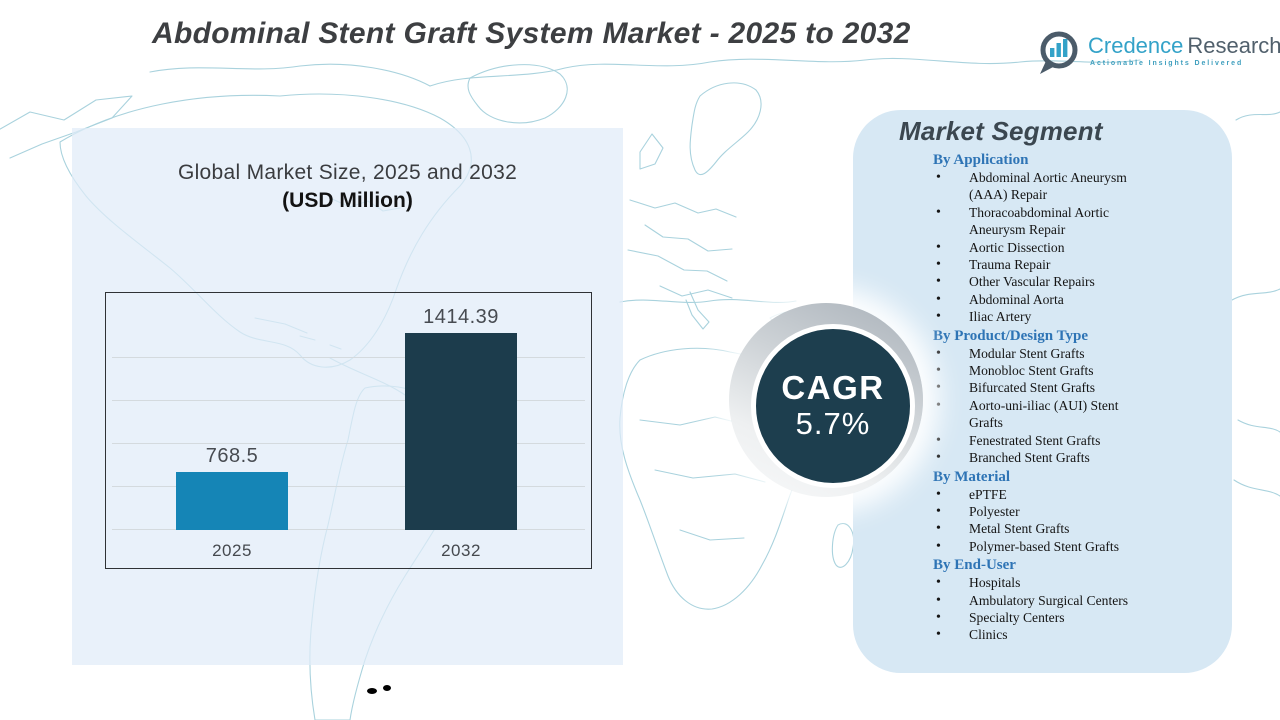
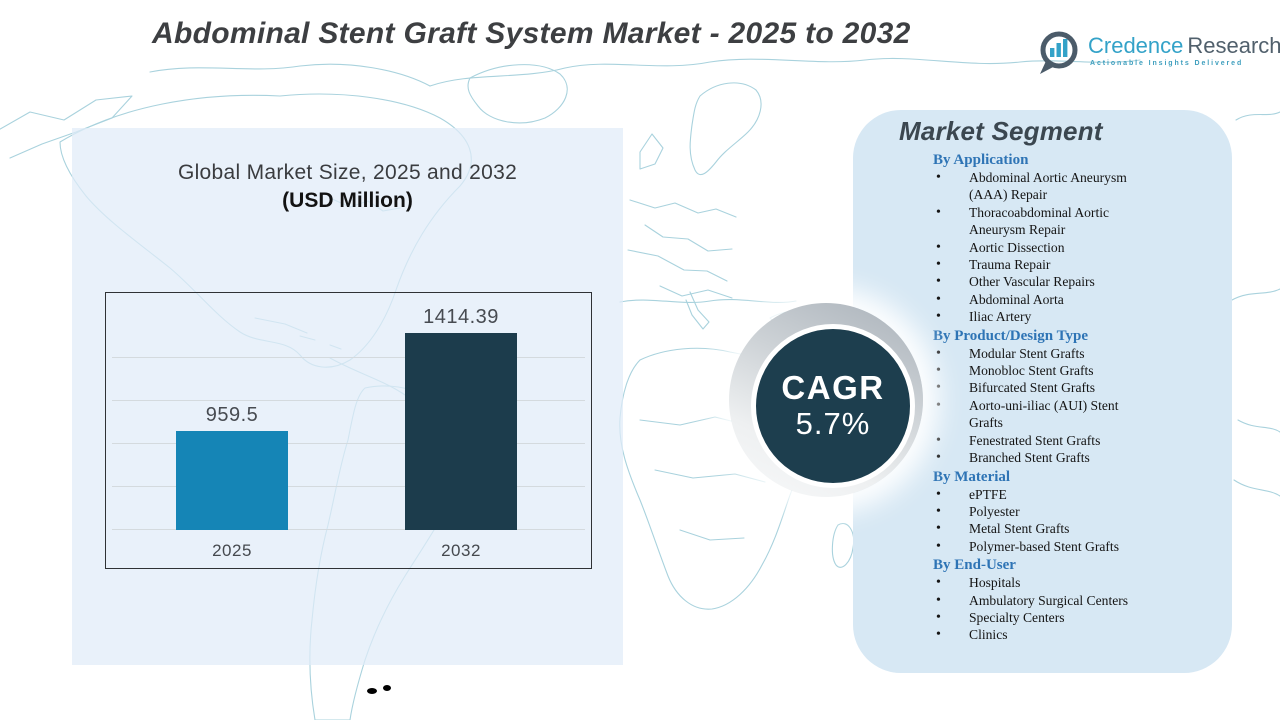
2025: 768.5 -> 959.5
